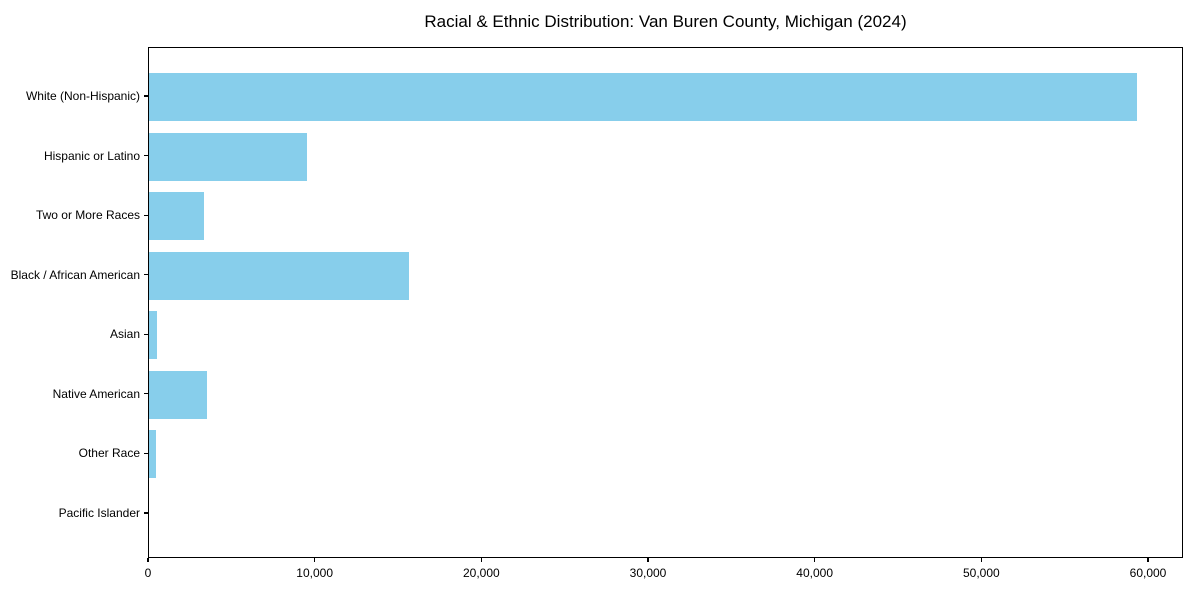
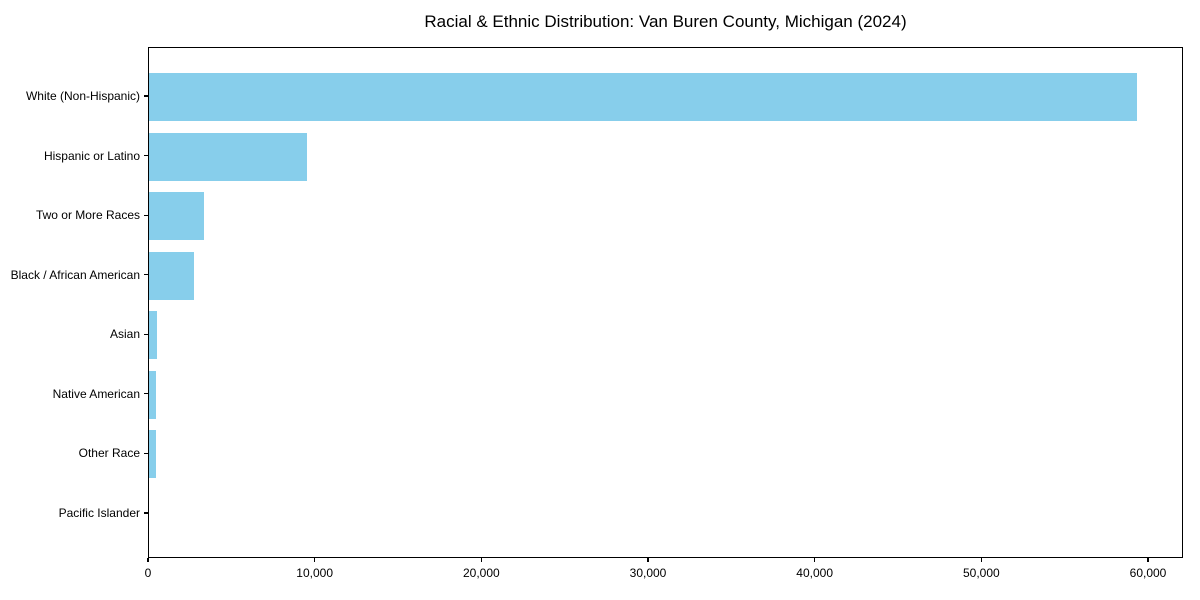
Black / African American: 15600 -> 2700
Native American: 3500 -> 400
